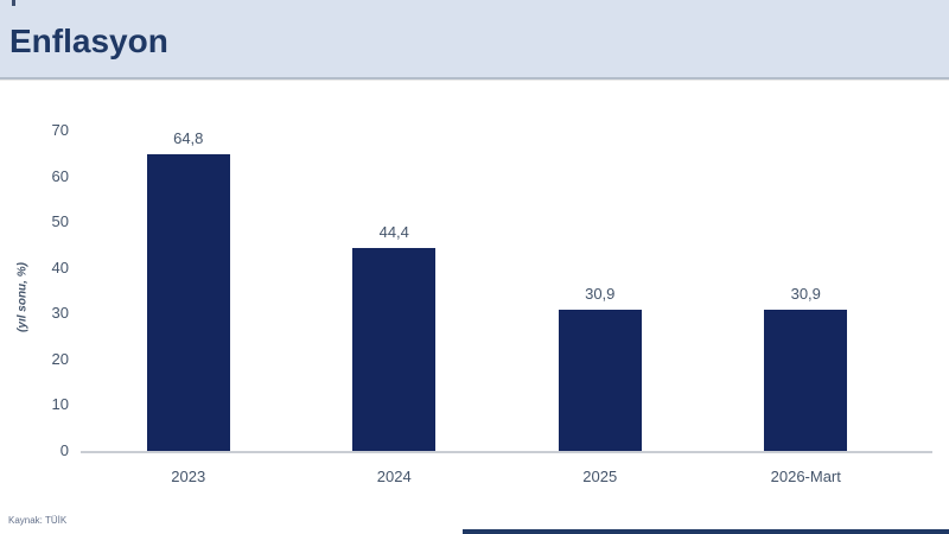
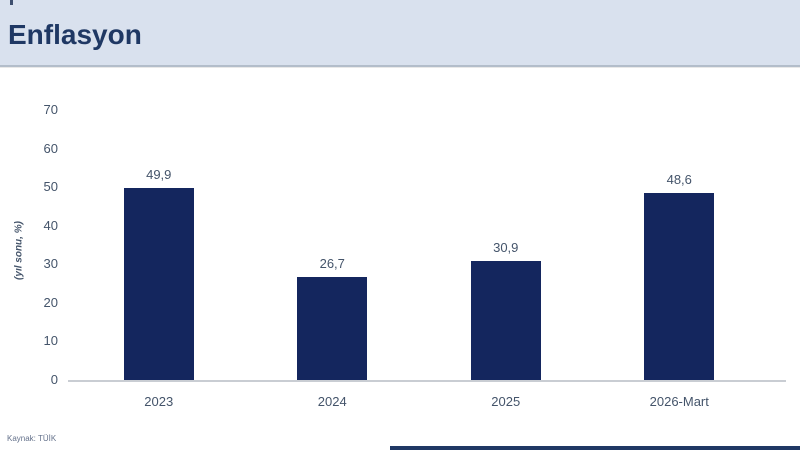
2023: 64,8 -> 49,9
2024: 44,4 -> 26,7
2026-Mart: 30,9 -> 48,6
